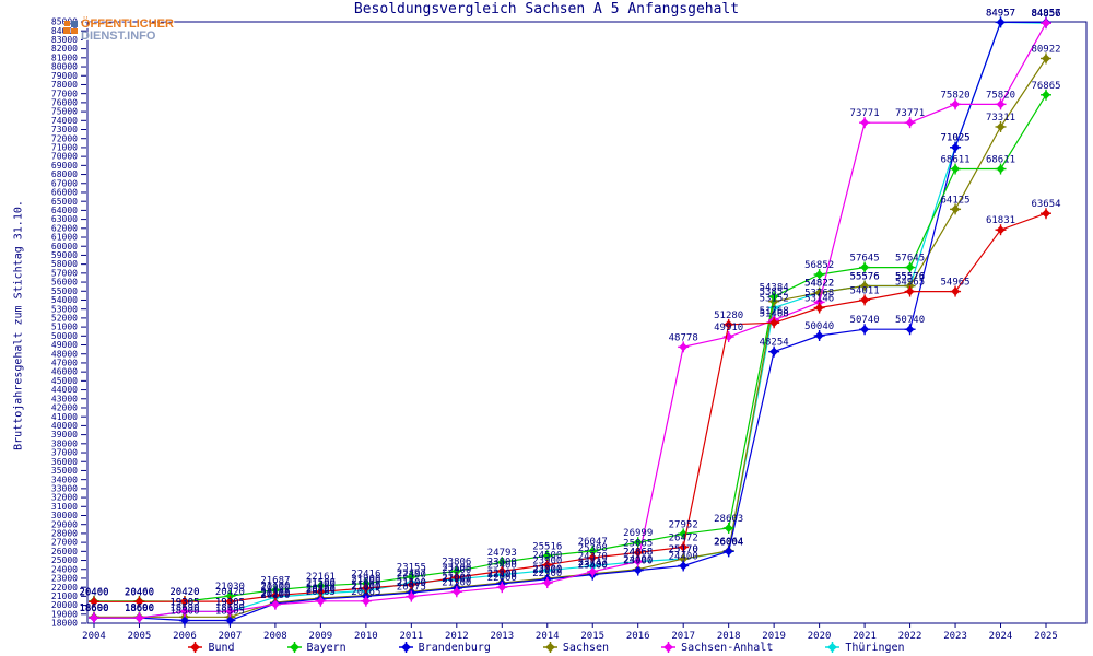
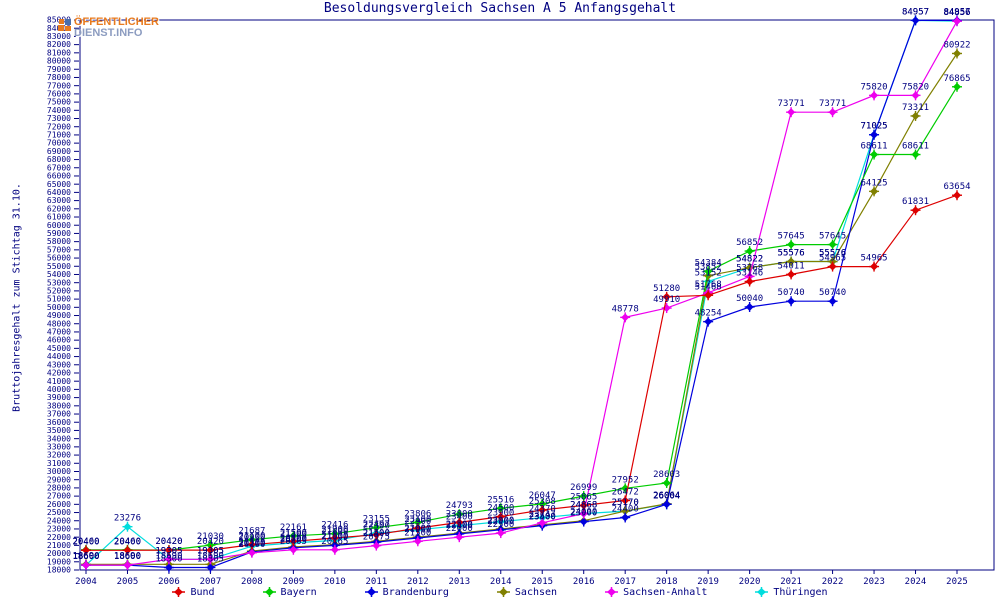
Thüringen/2005: 18600 -> 23276
